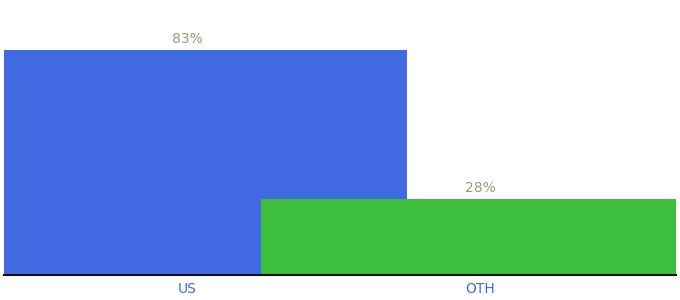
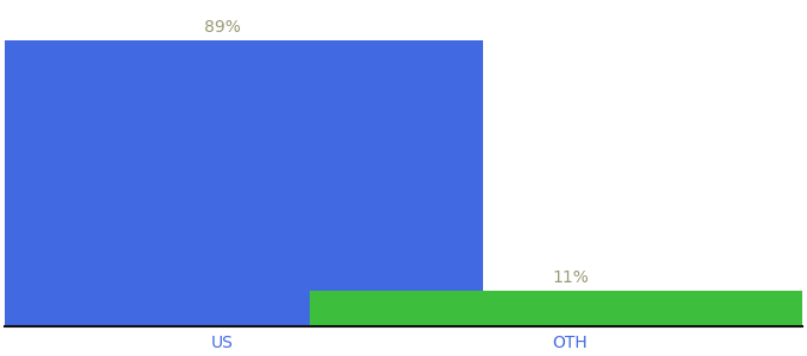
US: 83% -> 89%
OTH: 28% -> 11%
